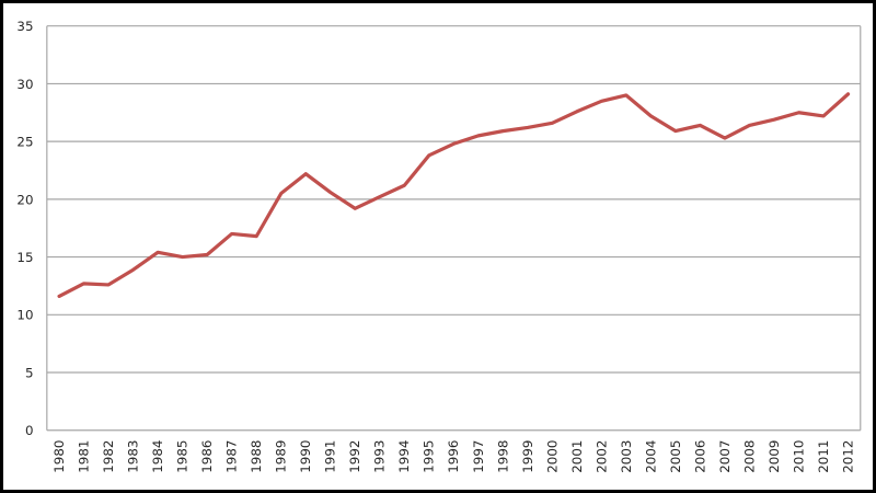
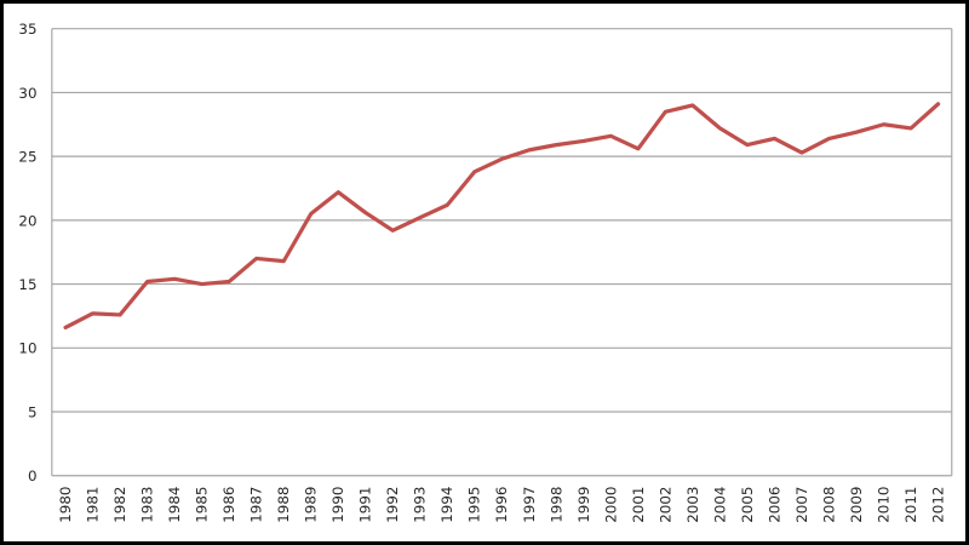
1983: 13.9 -> 15.2
2001: 27.6 -> 25.6
